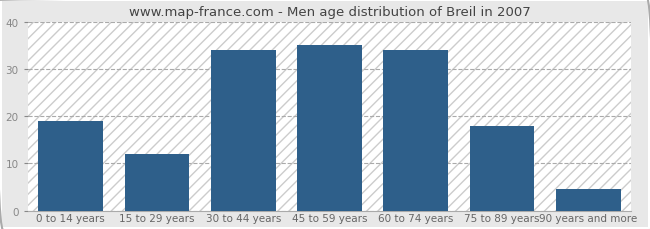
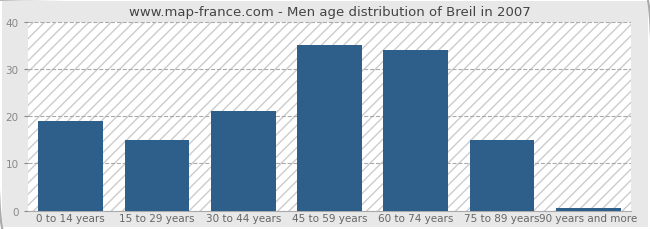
15 to 29 years: 12.0 -> 15.0
30 to 44 years: 34.0 -> 21.0
75 to 89 years: 18.0 -> 15.0
90 years and more: 4.5 -> 0.5
